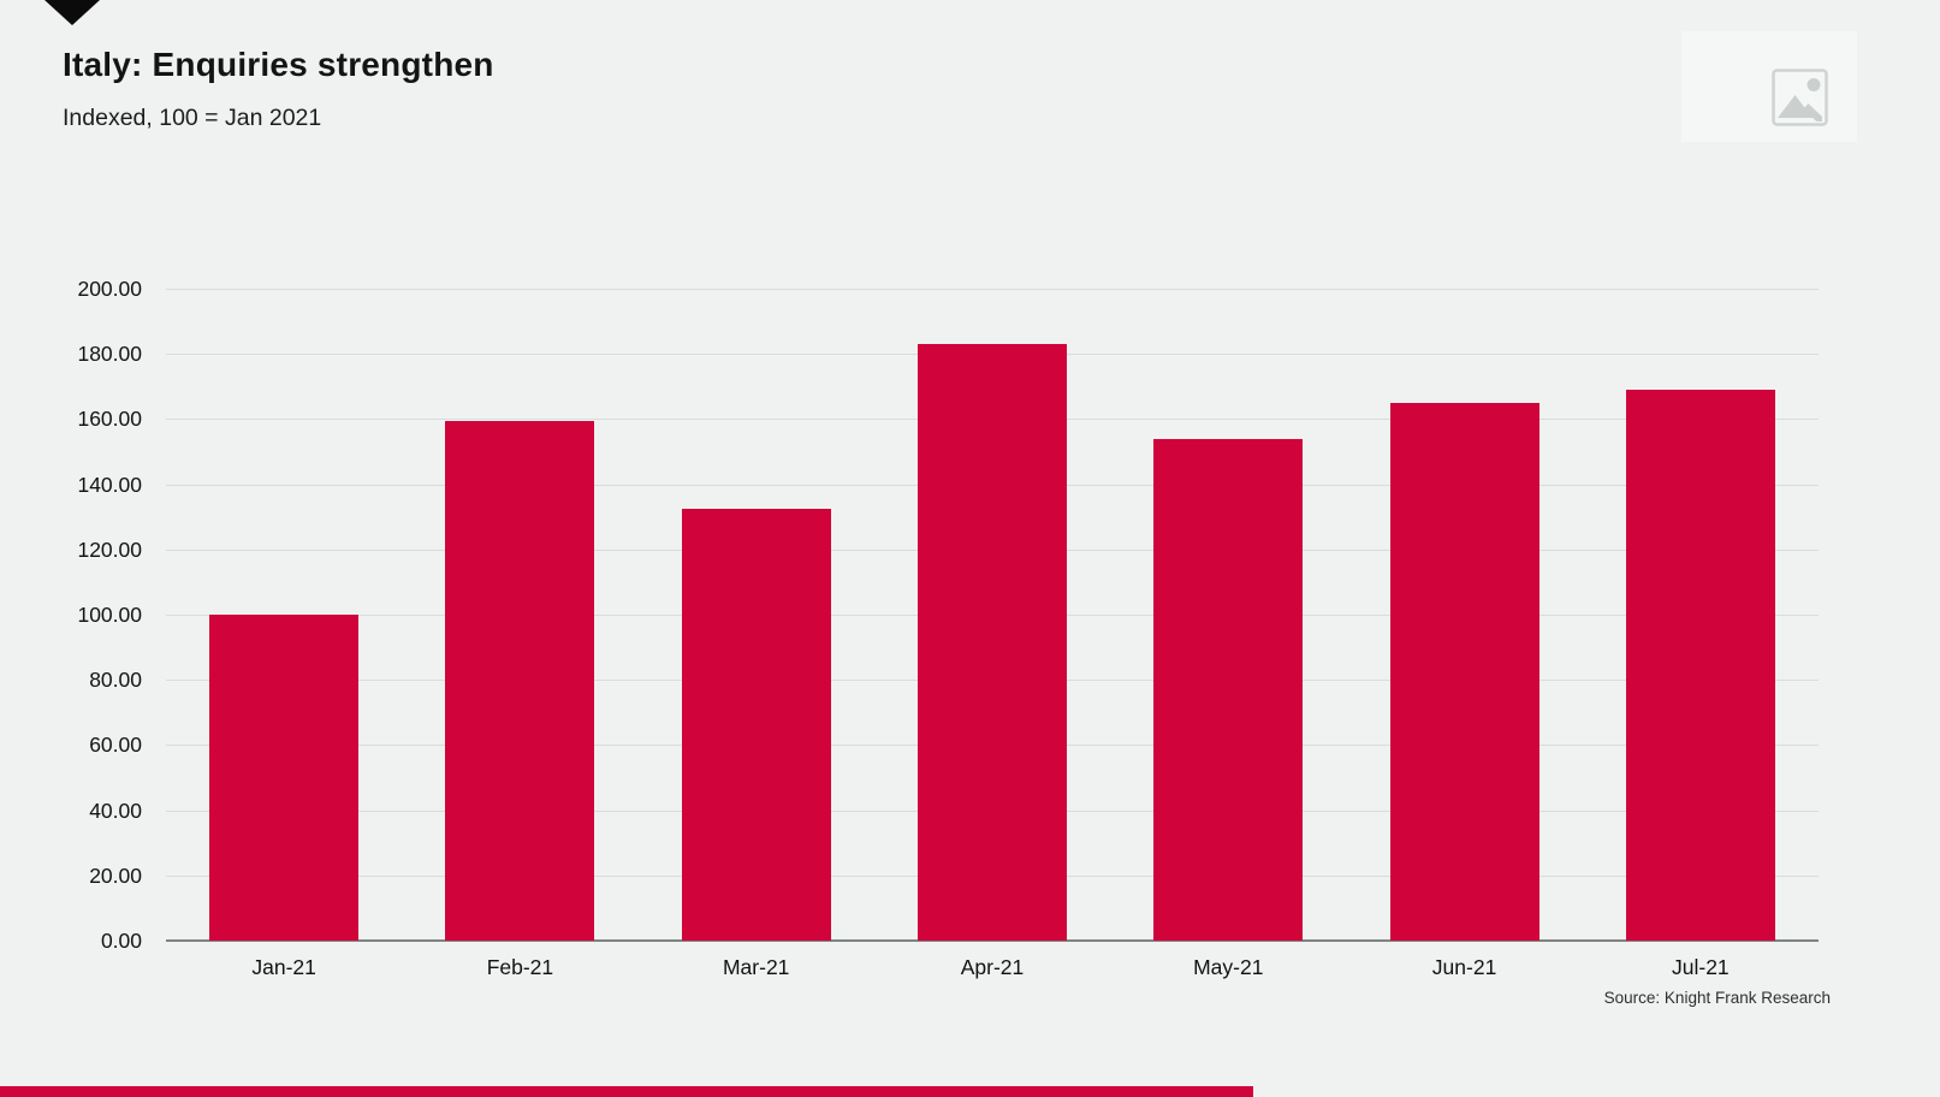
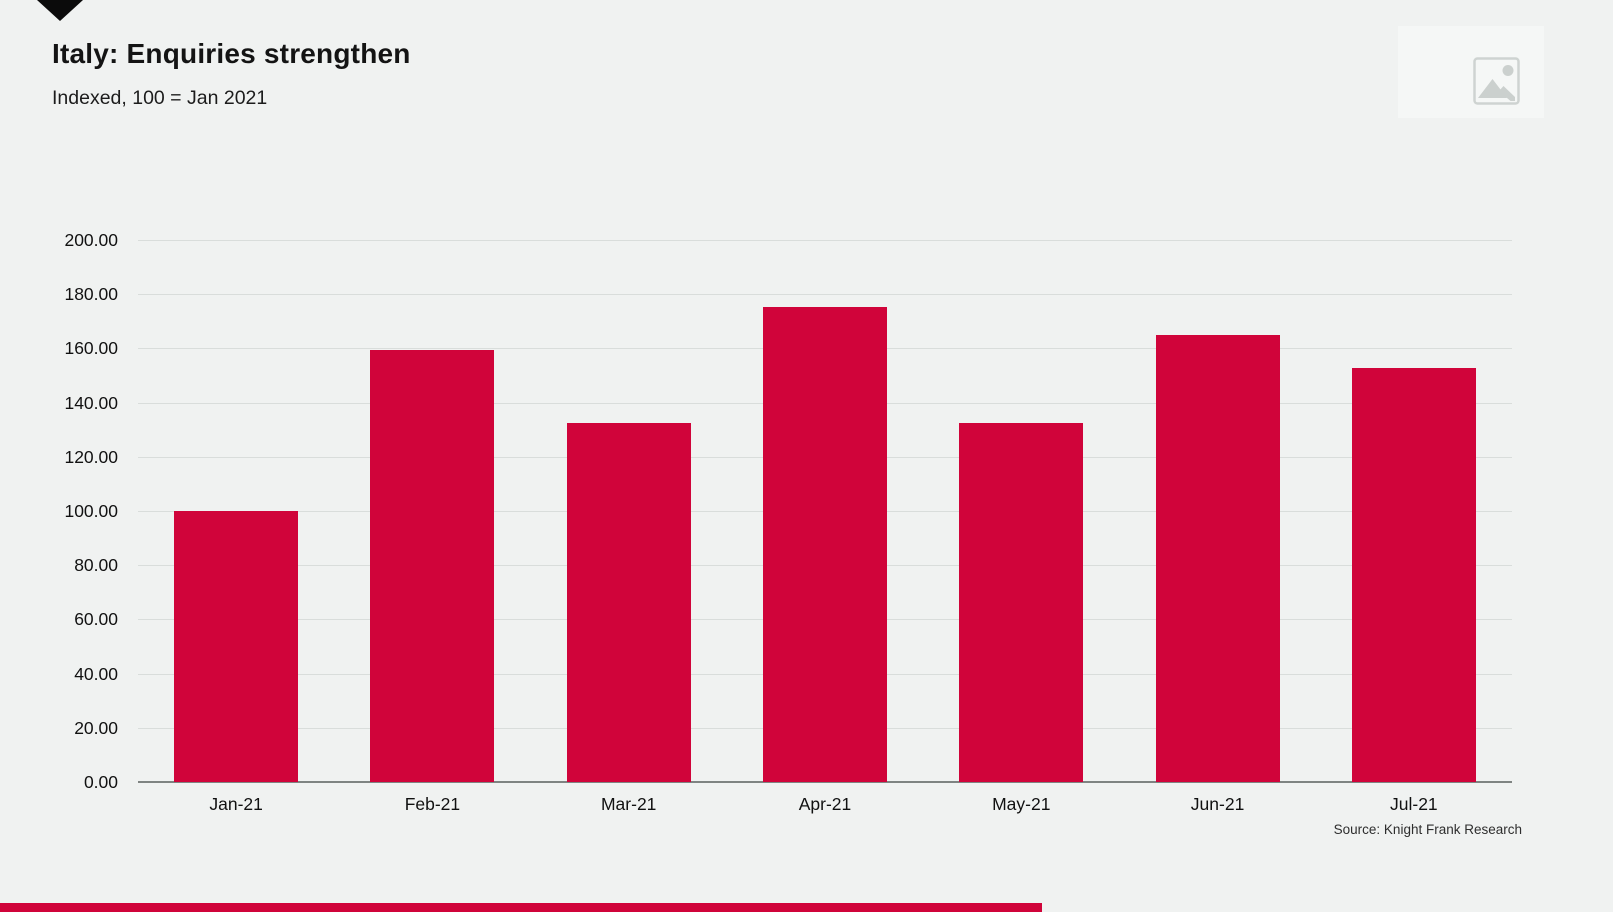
Apr-21: 183 -> 175
May-21: 154 -> 133
Jul-21: 169 -> 153
